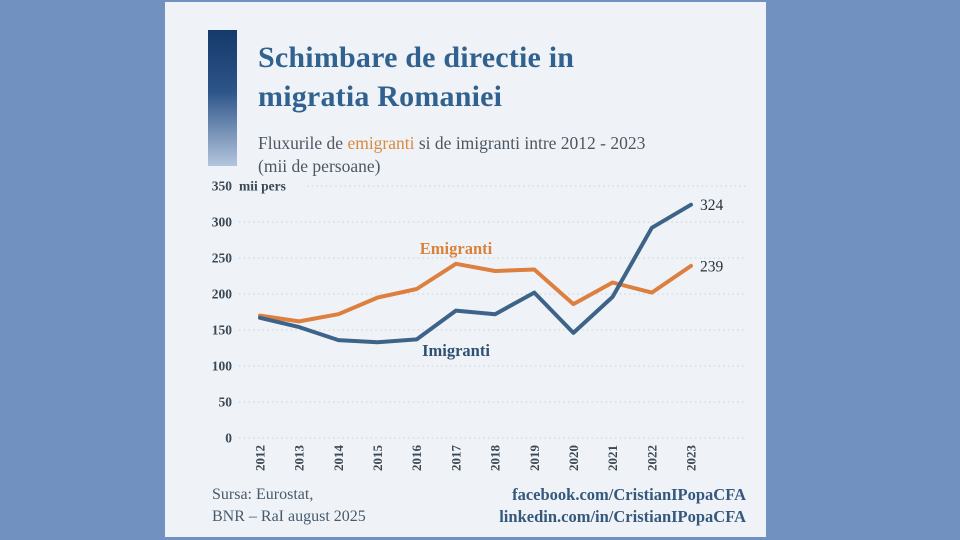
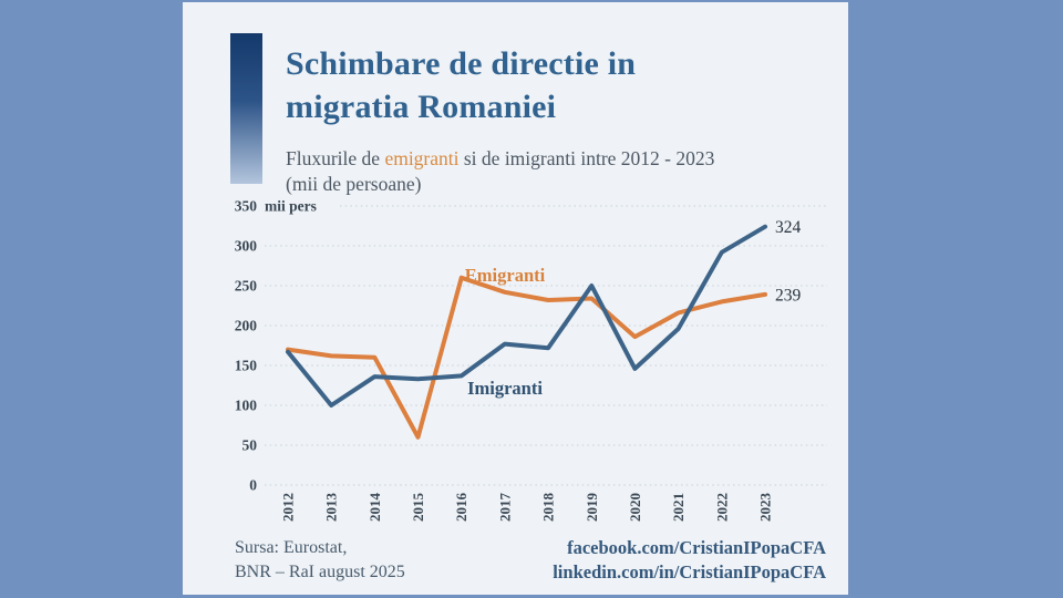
Imigranti/2013: 150 -> 100
Emigranti/2014: 170 -> 160
Emigranti/2015: 200 -> 60
Emigranti/2016: 210 -> 260
Imigranti/2019: 200 -> 250
Emigranti/2022: 200 -> 230
